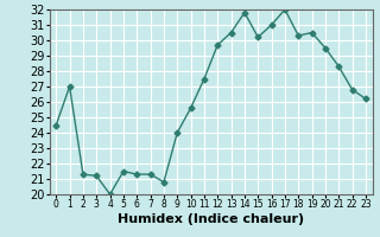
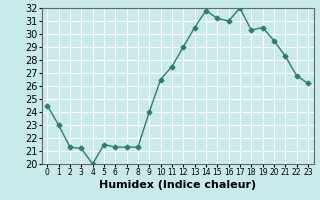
1: 27.0 -> 23.0
8: 20.8 -> 21.3
10: 25.6 -> 26.5
12: 29.7 -> 29.0
15: 30.2 -> 31.2
